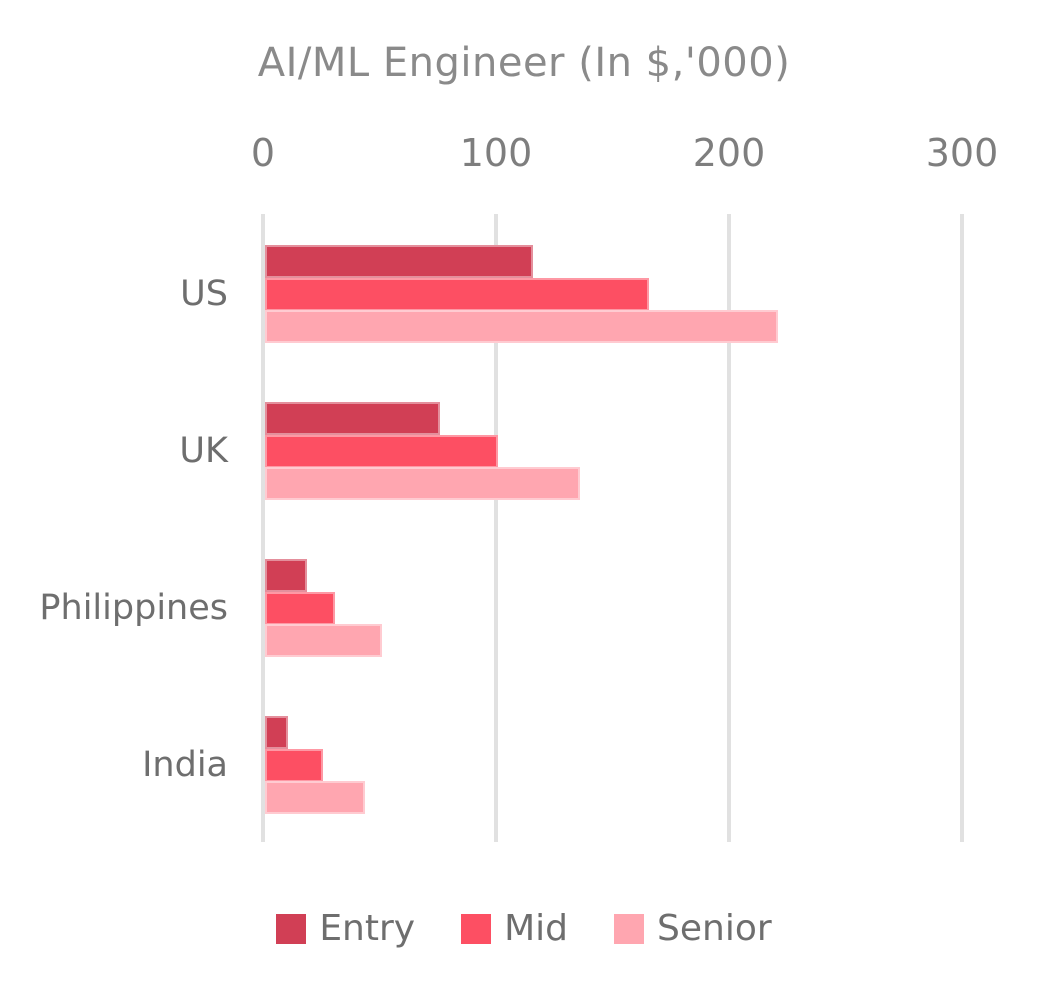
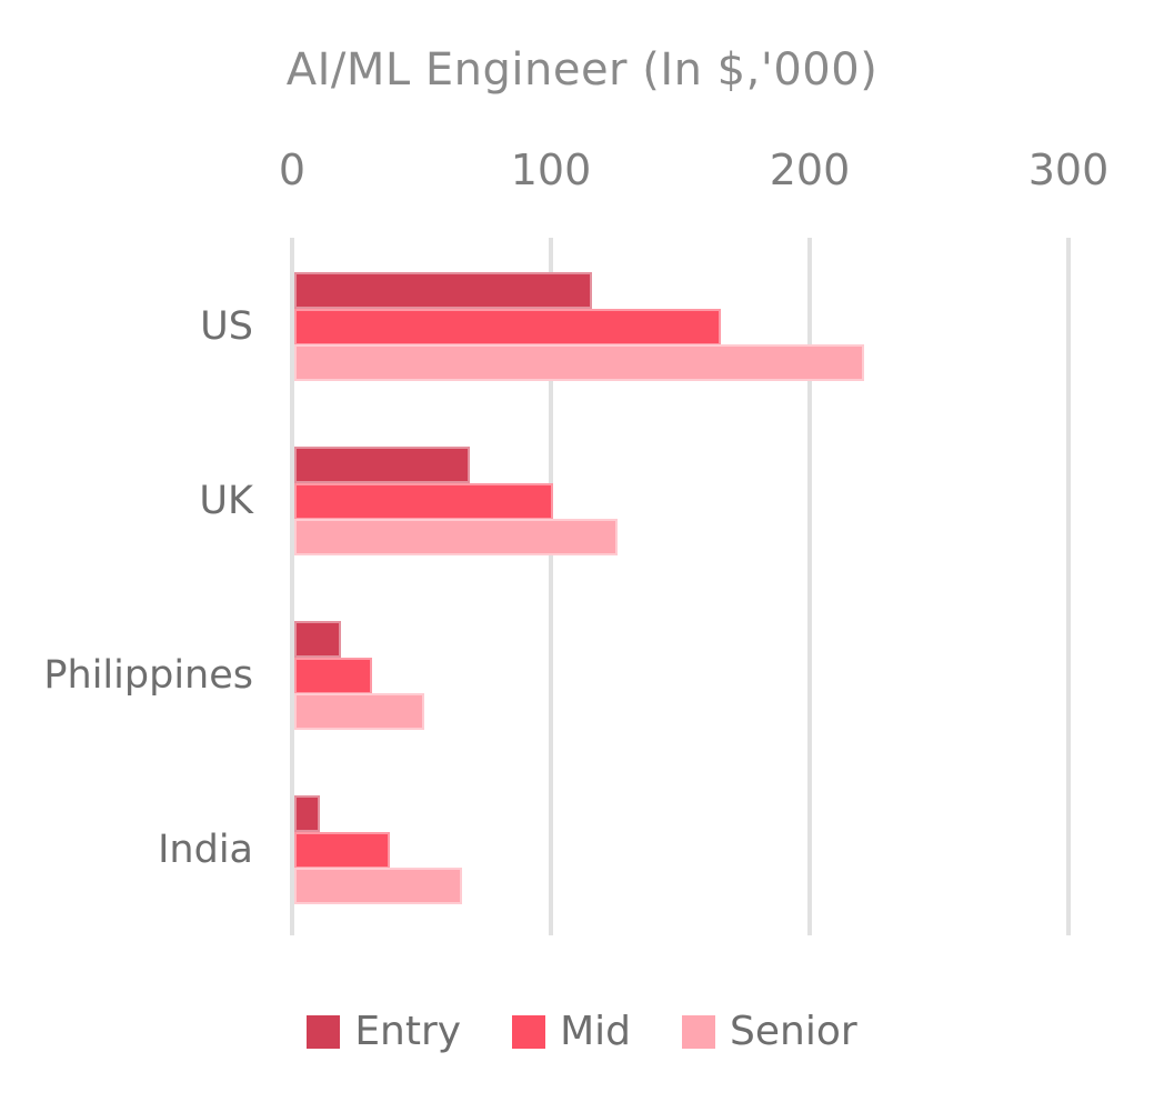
Entry/UK: 75 -> 68
Senior/UK: 135 -> 125
Mid/India: 25 -> 37
Senior/India: 43 -> 65
